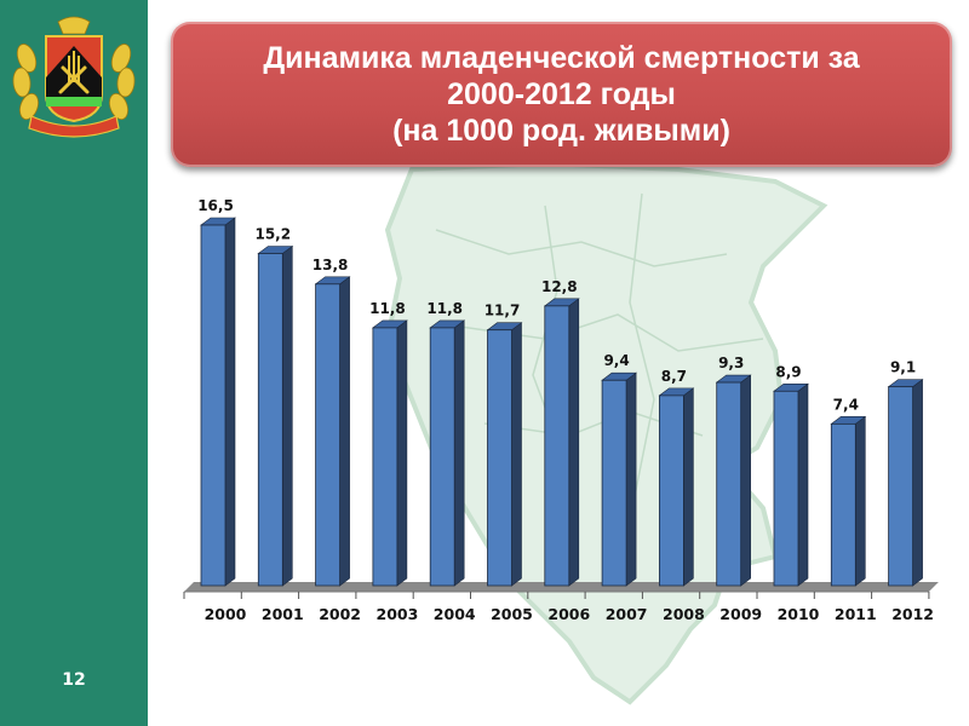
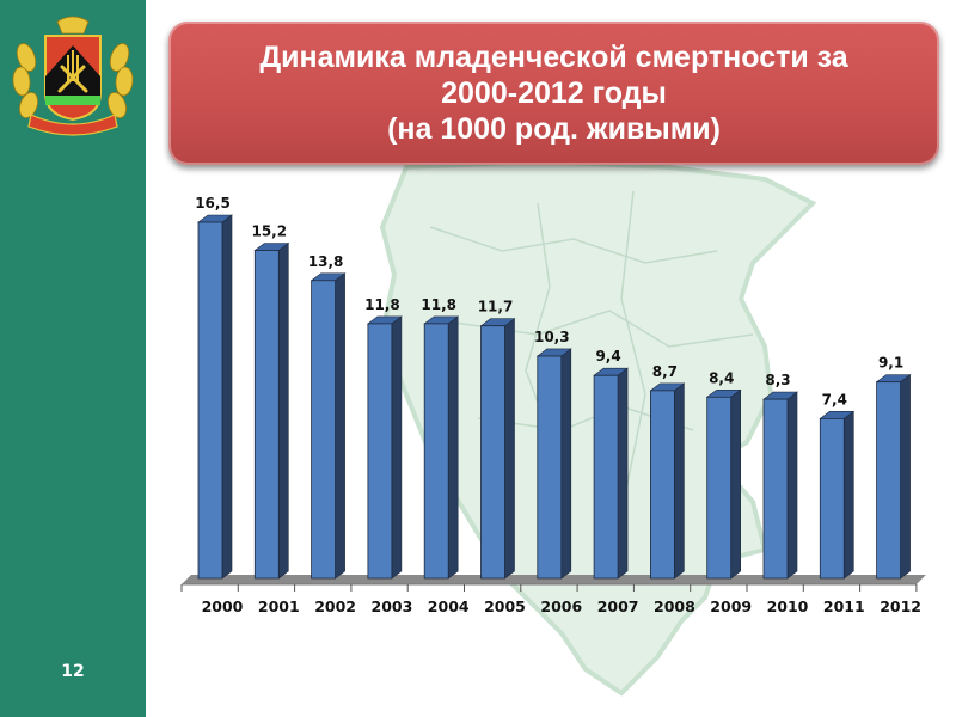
2006: 12,8 -> 10,3
2009: 9,3 -> 8,4
2010: 8,9 -> 8,3
